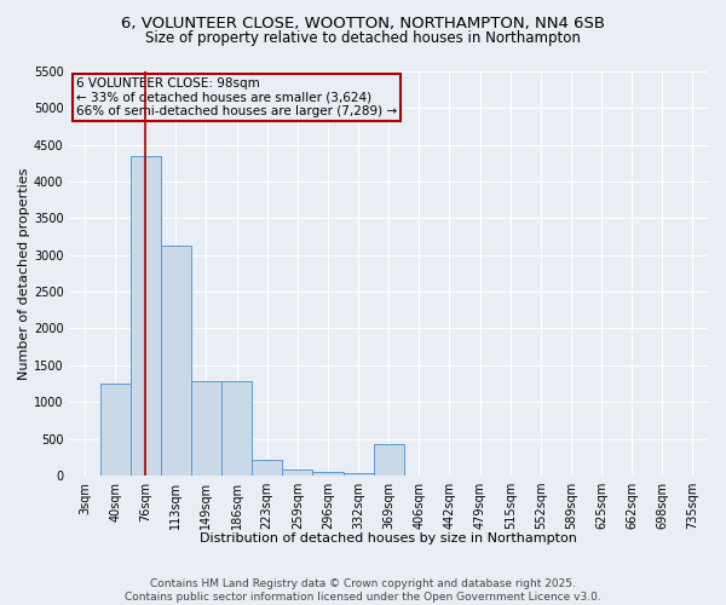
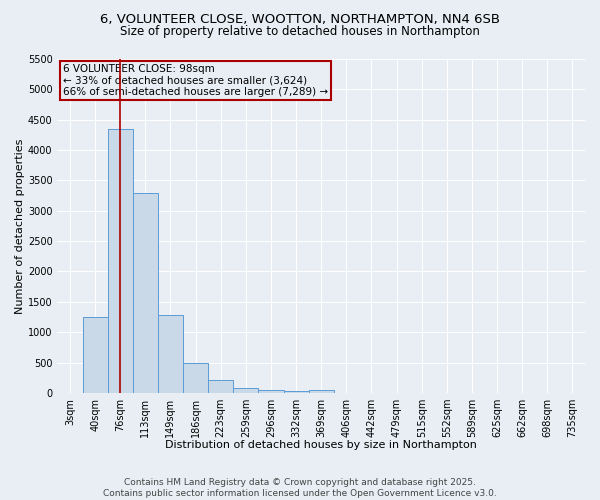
113sqm: 3120 -> 3300
186sqm: 1280 -> 500
369sqm: 420 -> 40
